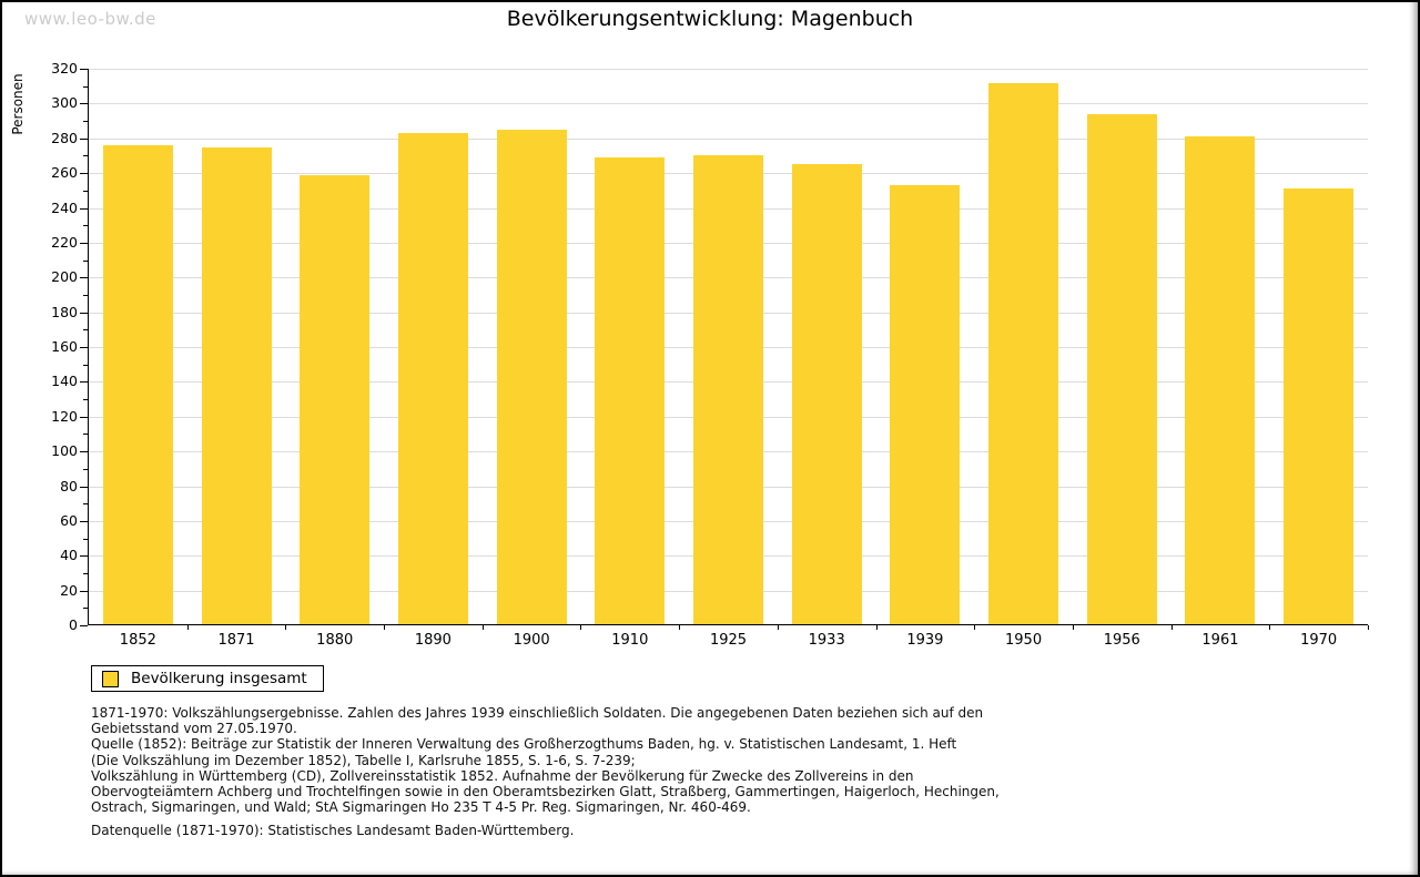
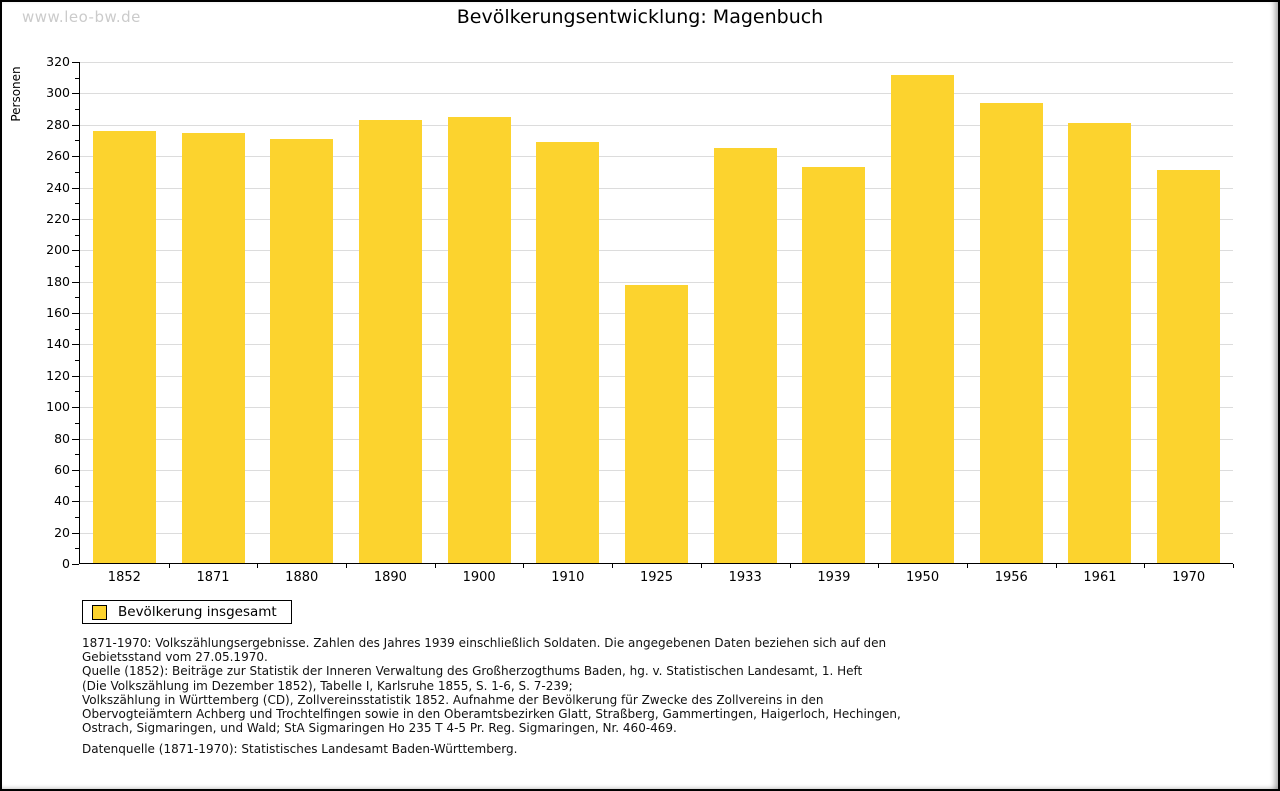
1880: 259 -> 271
1925: 270 -> 178
